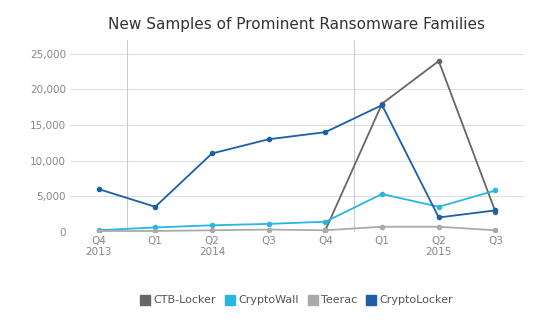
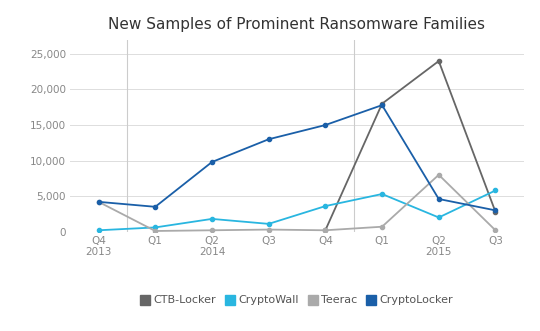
Teerac/Q4 2013: 100 -> 4,200
CryptoLocker/Q4 2013: 6,000 -> 4,200
CryptoWall/Q2 2014: 900 -> 1,800
CryptoLocker/Q2 2014: 11,000 -> 9,800
CryptoWall/Q4: 1,400 -> 3,600
CryptoLocker/Q4: 14,000 -> 15,000
CryptoWall/Q2 2015: 3,500 -> 2,000
Teerac/Q2 2015: 700 -> 8,000
CryptoLocker/Q2 2015: 2,000 -> 4,600
